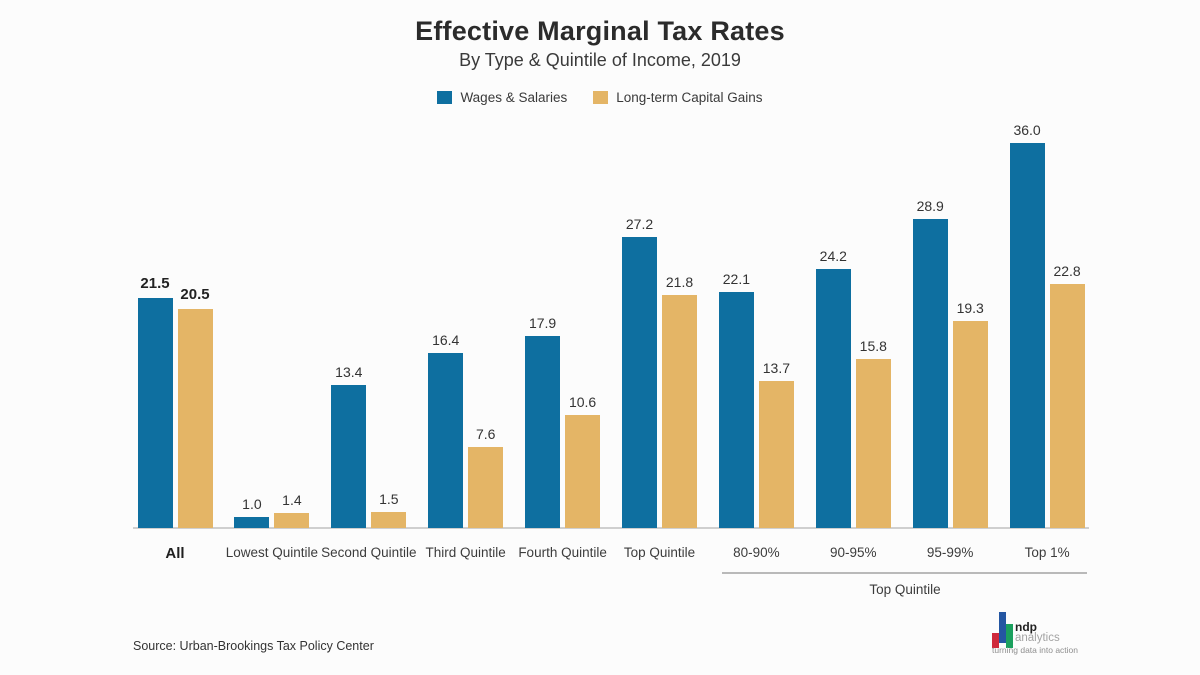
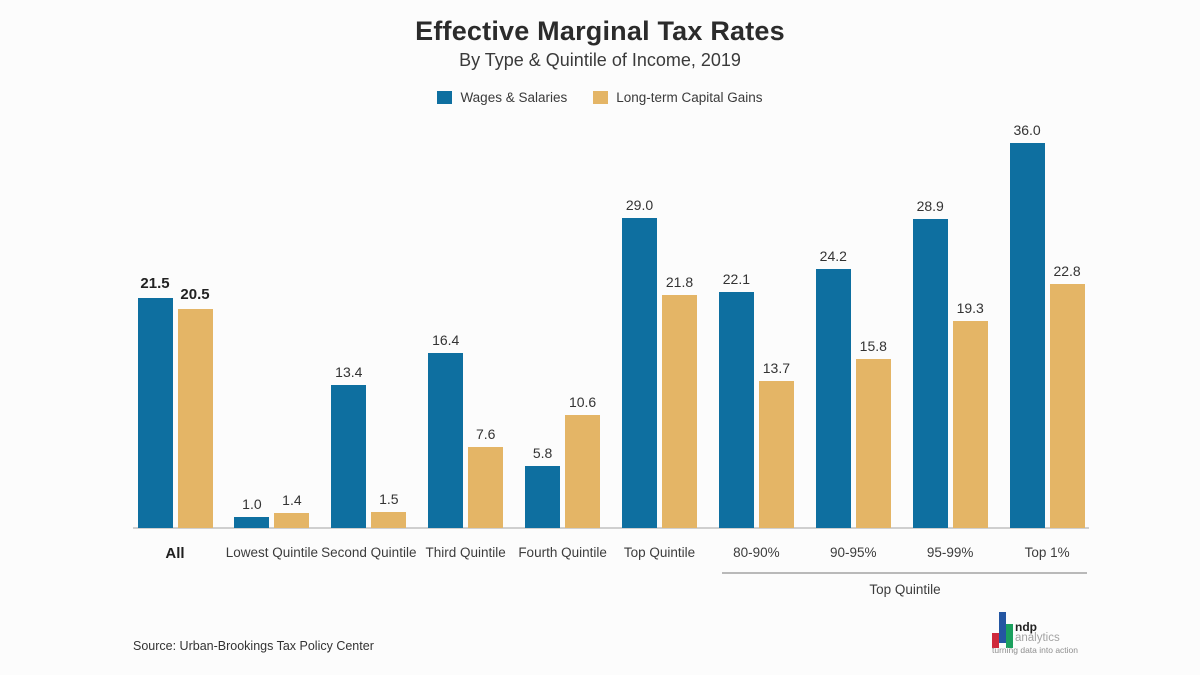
Wages & Salaries/Fourth Quintile: 17.9 -> 5.8
Wages & Salaries/Top Quintile: 27.2 -> 29.0
